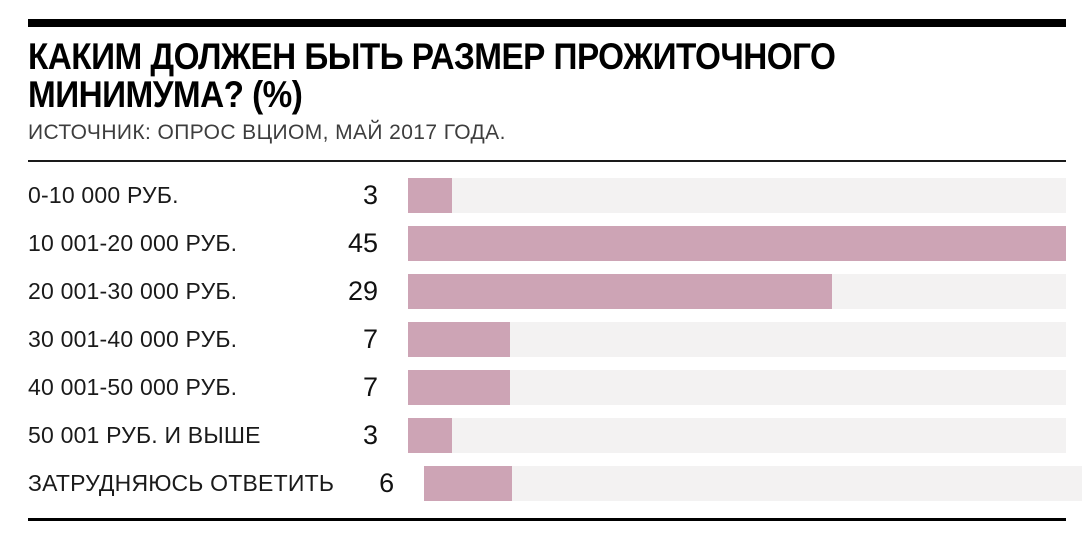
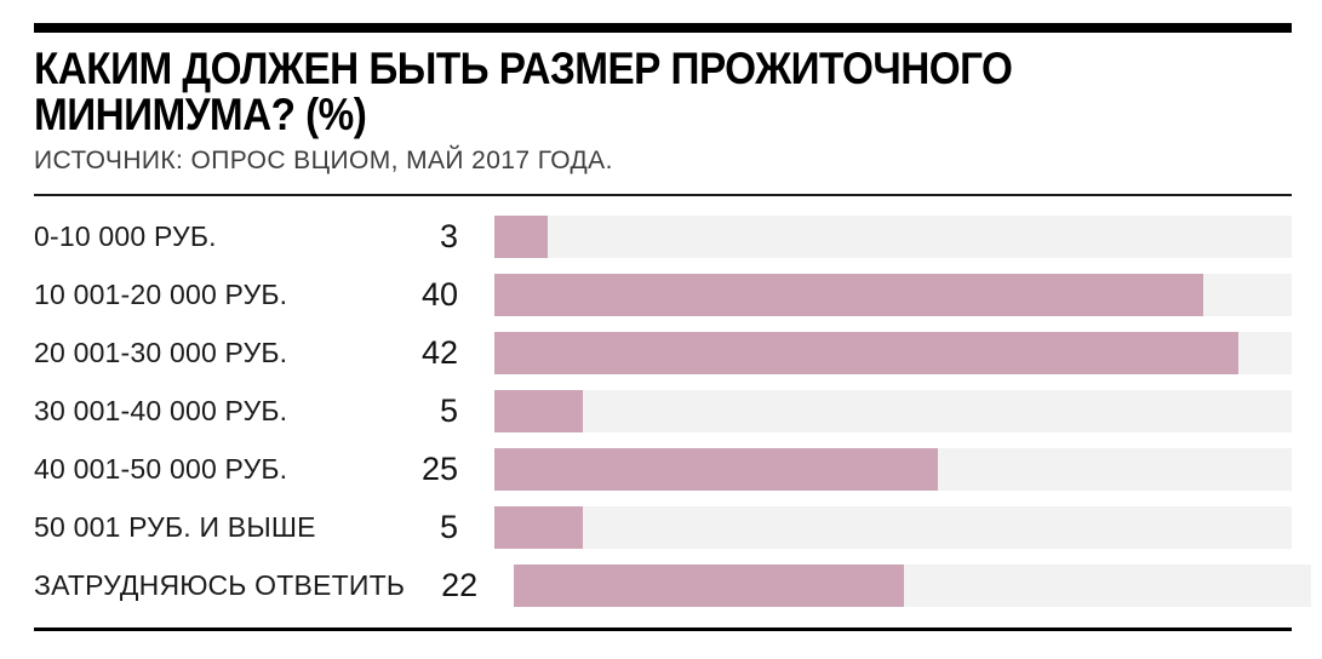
10 001-20 000 РУБ.: 45 -> 40
20 001-30 000 РУБ.: 29 -> 42
30 001-40 000 РУБ.: 7 -> 5
40 001-50 000 РУБ.: 7 -> 25
50 001 РУБ. И ВЫШЕ: 3 -> 5
ЗАТРУДНЯЮСЬ ОТВЕТИТЬ: 6 -> 22
